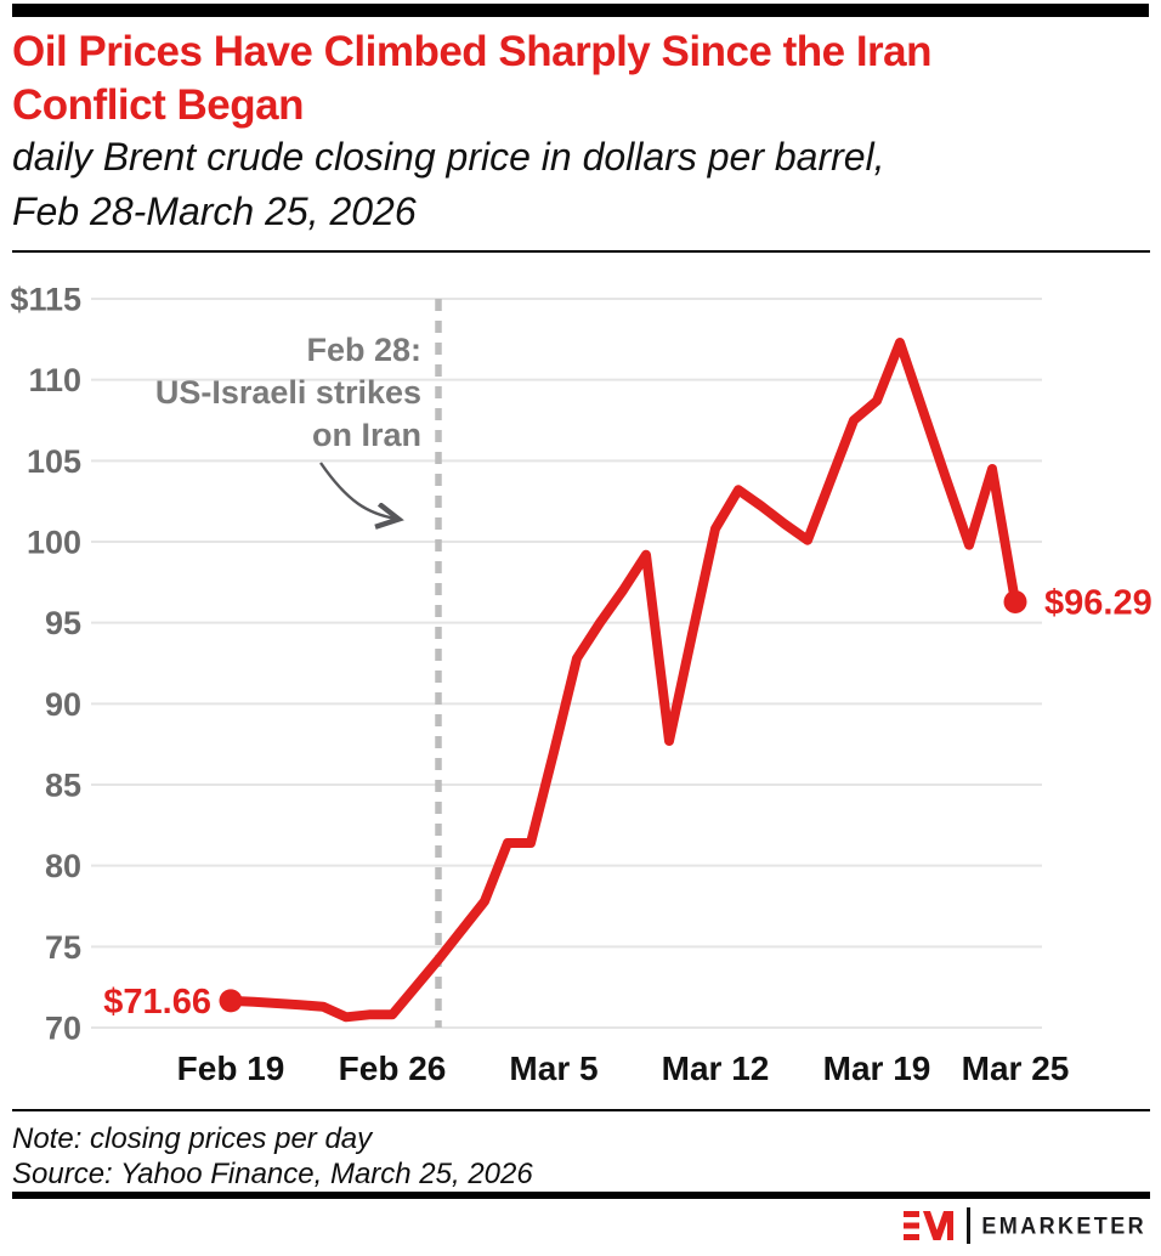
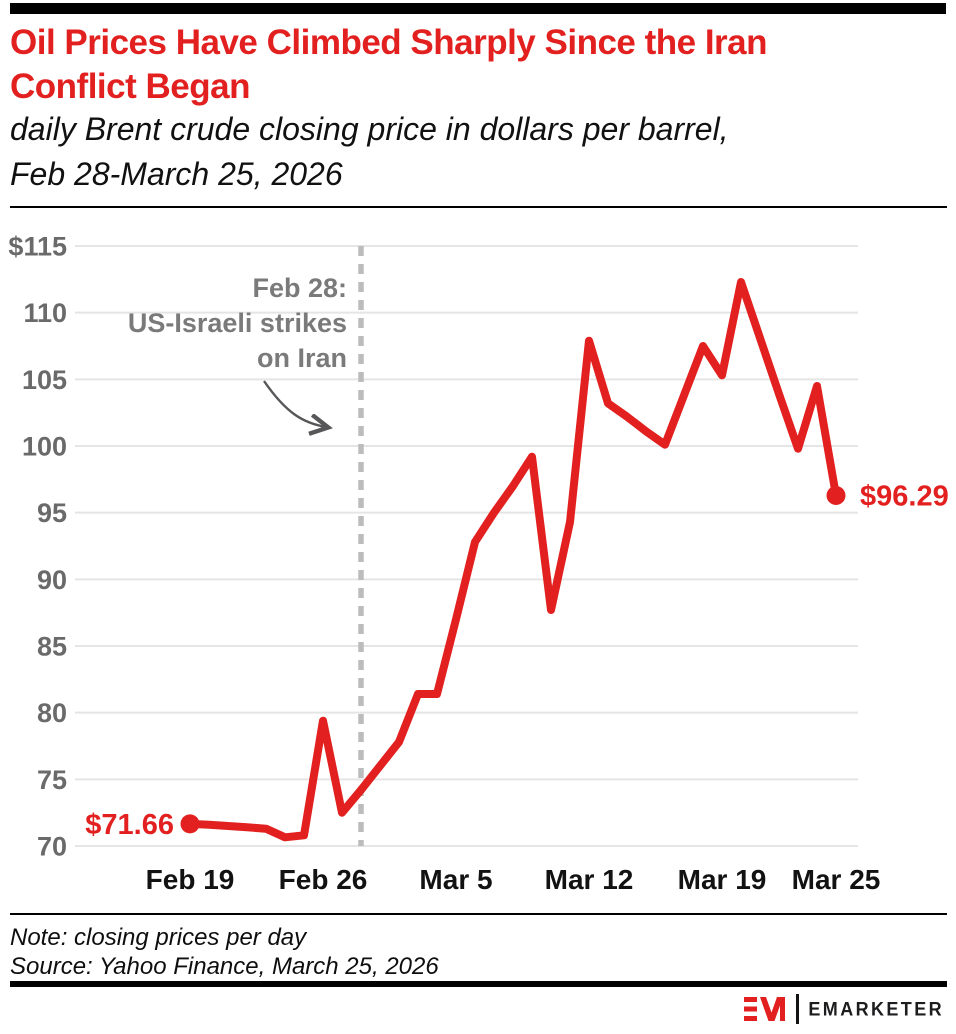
Feb 26: $70.8 -> $79.4
Mar 12: $100.8 -> $107.9
Mar 19: $108.7 -> $105.3
